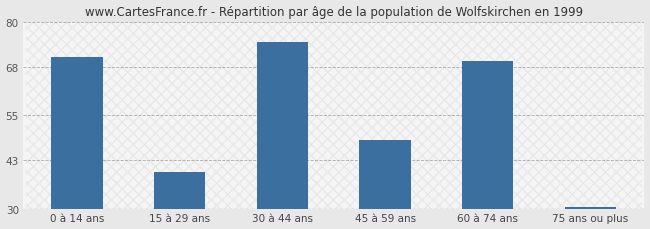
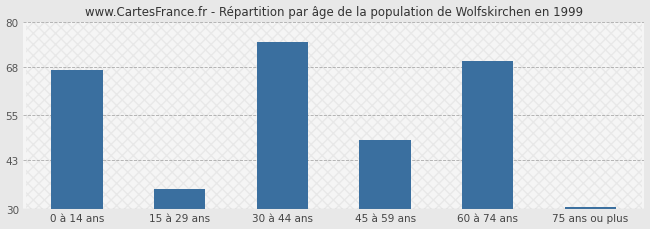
0 à 14 ans: 70.5 -> 67.0
15 à 29 ans: 40.0 -> 35.5
